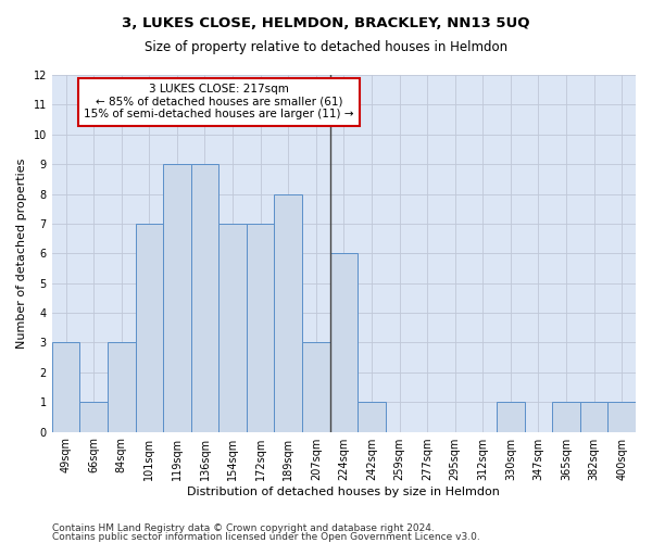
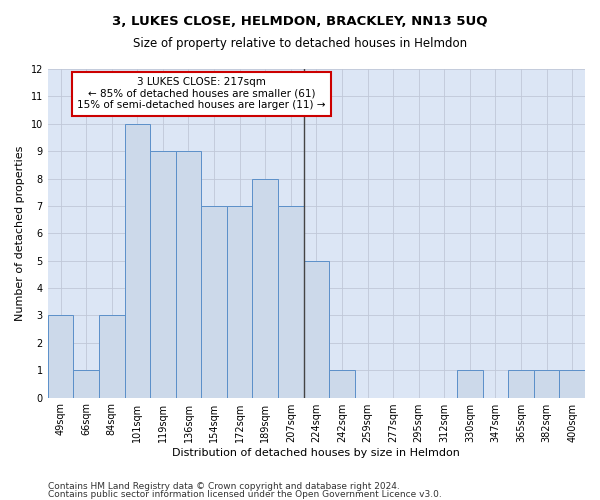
101sqm: 7 -> 10
207sqm: 3 -> 7
224sqm: 6 -> 5
